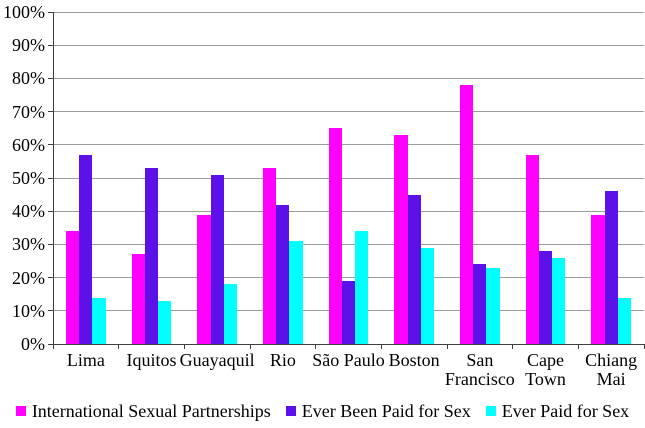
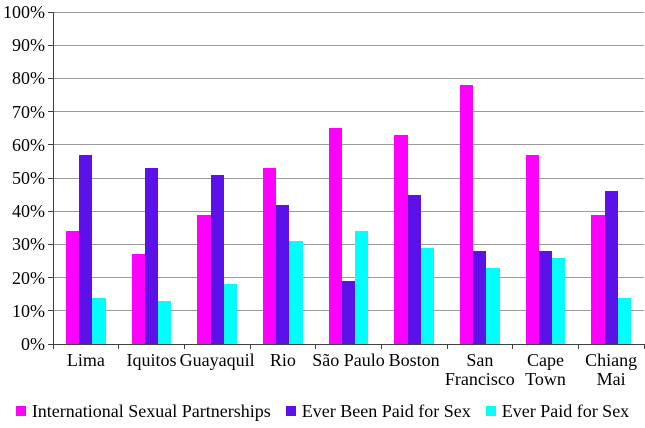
Ever Been Paid for Sex/San Francisco: 24% -> 28%
